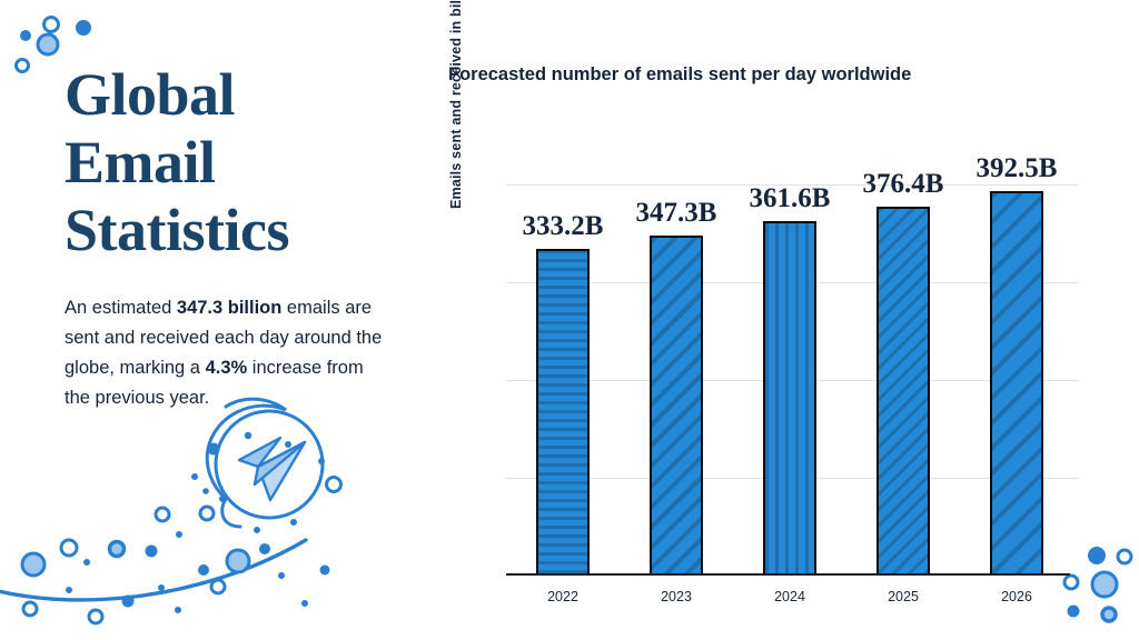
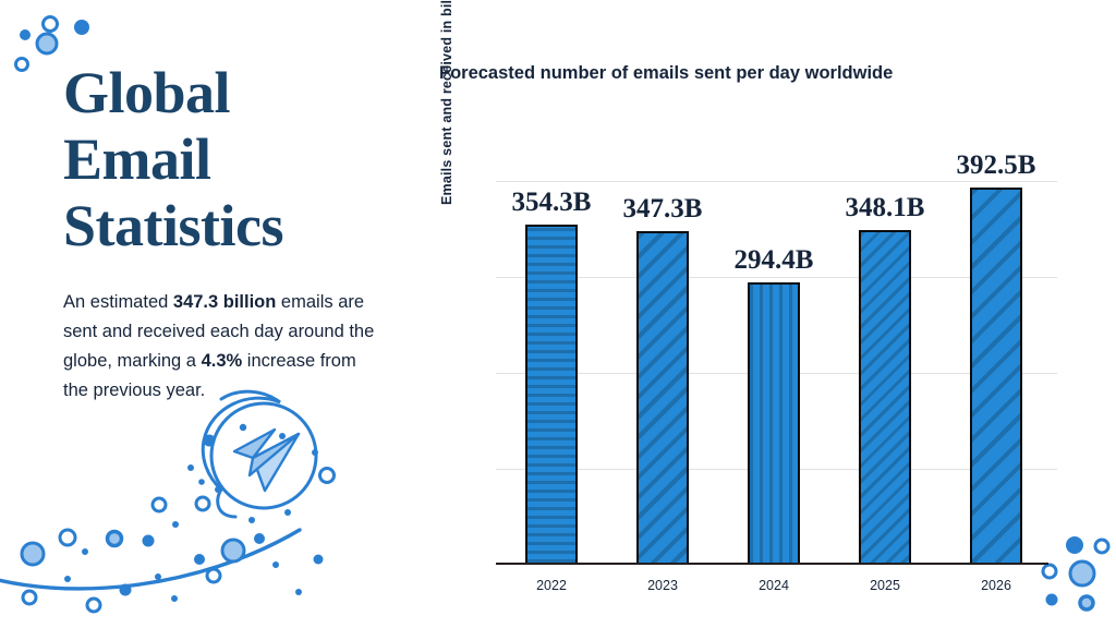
2022: 333.2B -> 354.3B
2024: 361.6B -> 294.4B
2025: 376.4B -> 348.1B
